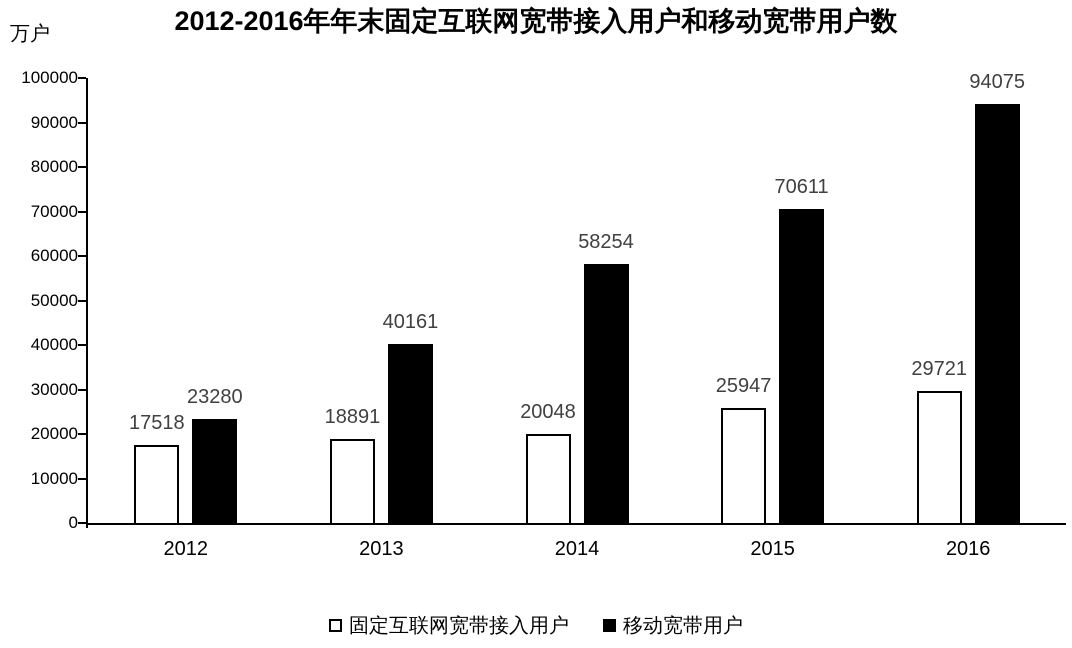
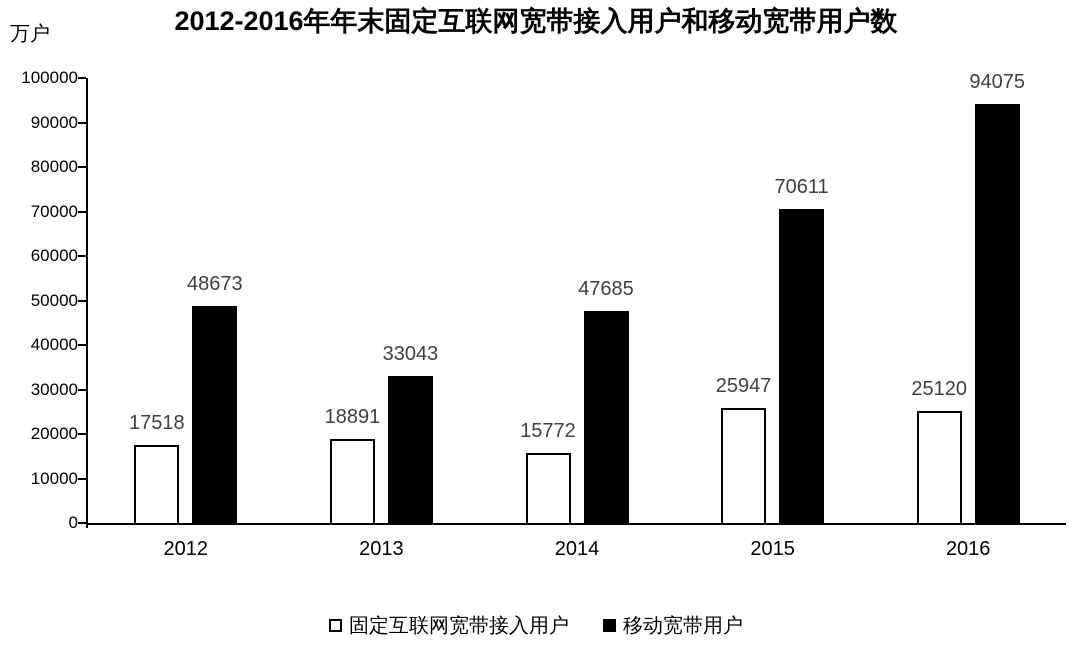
移动宽带用户/2012: 23280 -> 48673
移动宽带用户/2013: 40161 -> 33043
固定互联网宽带接入用户/2014: 20048 -> 15772
移动宽带用户/2014: 58254 -> 47685
固定互联网宽带接入用户/2016: 29721 -> 25120
